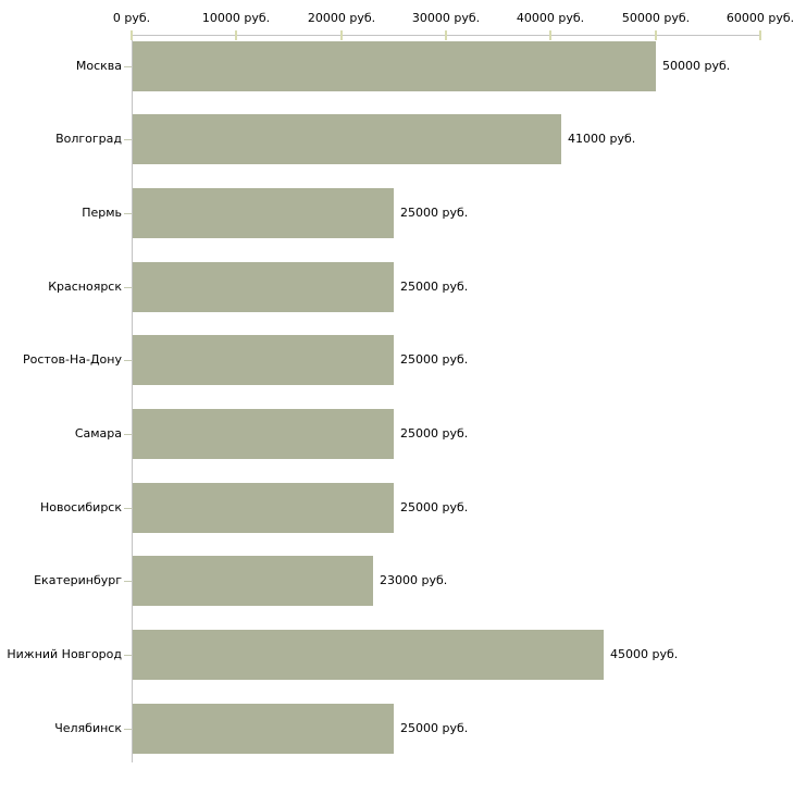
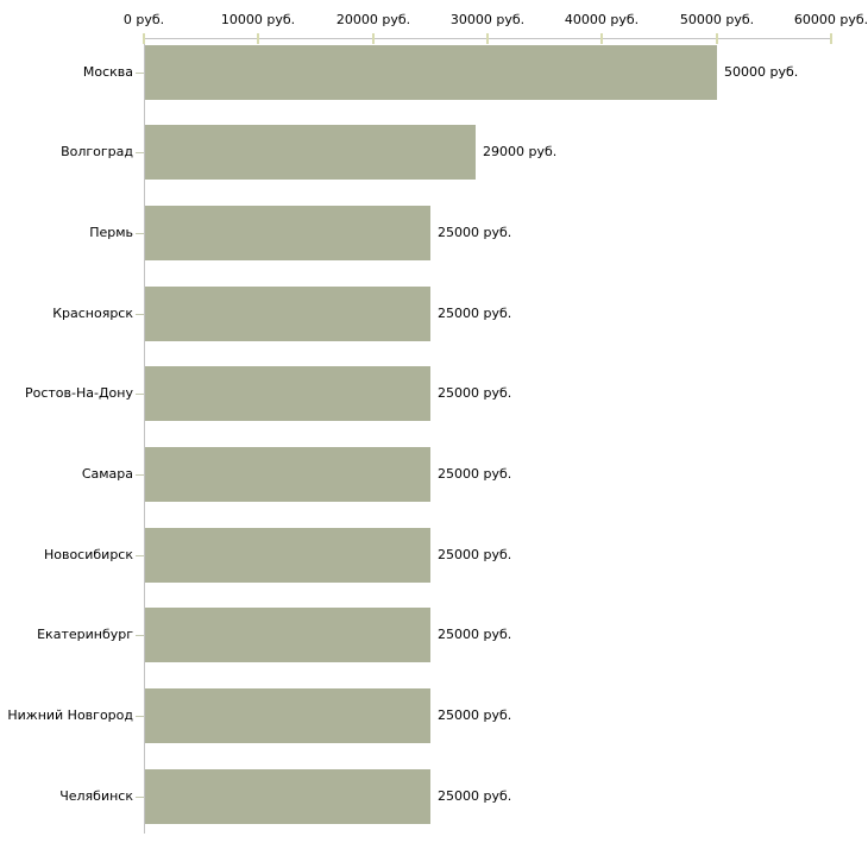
Волгоград: 41000 -> 29000
Екатеринбург: 23000 -> 25000
Нижний Новгород: 45000 -> 25000
